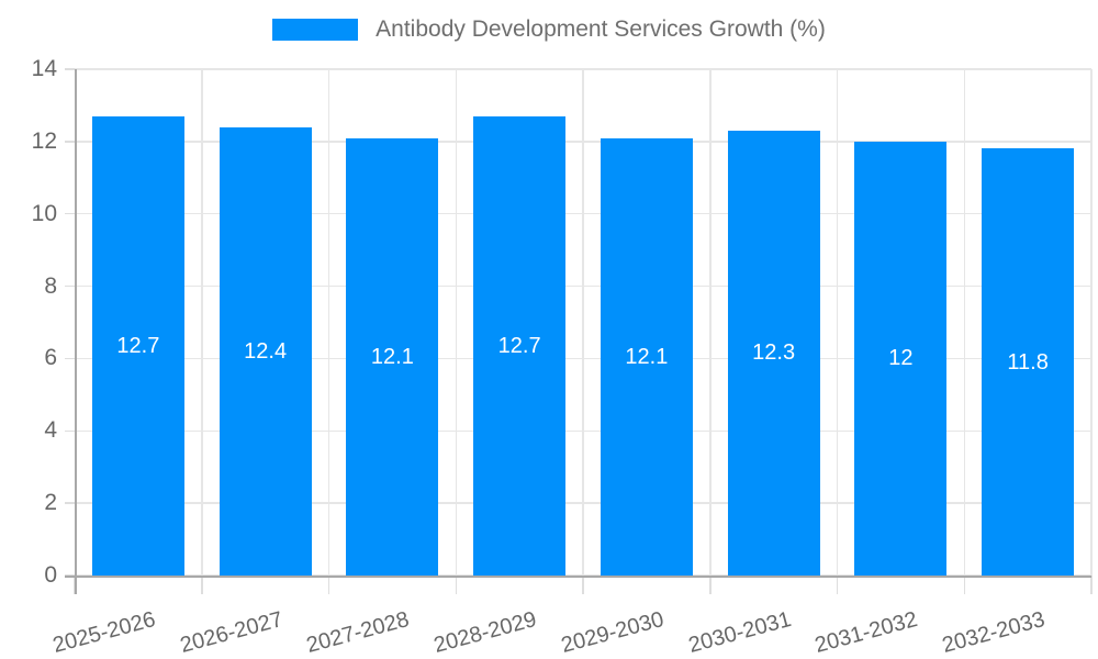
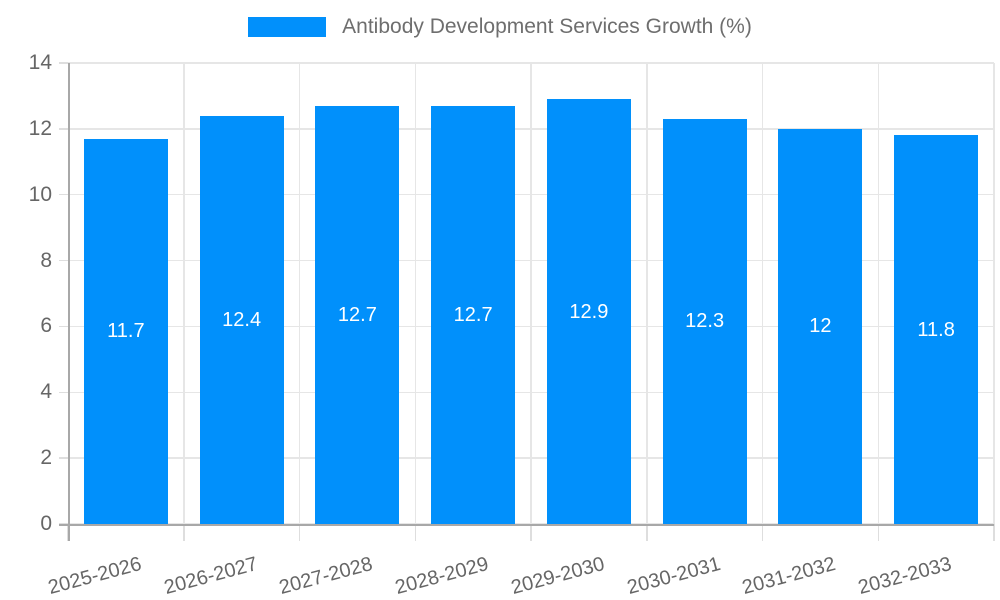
2025-2026: 12.7 -> 11.7
2027-2028: 12.1 -> 12.7
2029-2030: 12.1 -> 12.9
